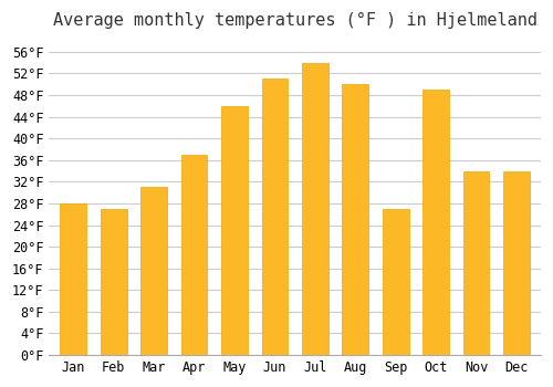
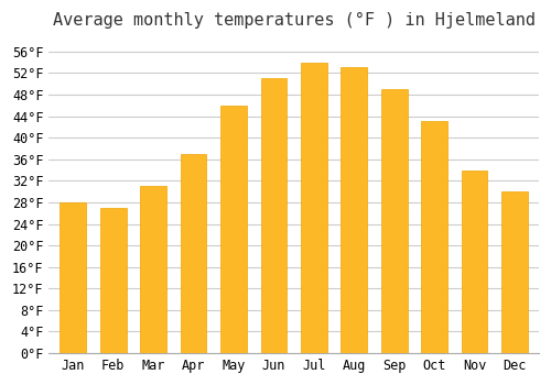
Aug: 50°F -> 53°F
Sep: 27°F -> 49°F
Oct: 49°F -> 43°F
Dec: 34°F -> 30°F
